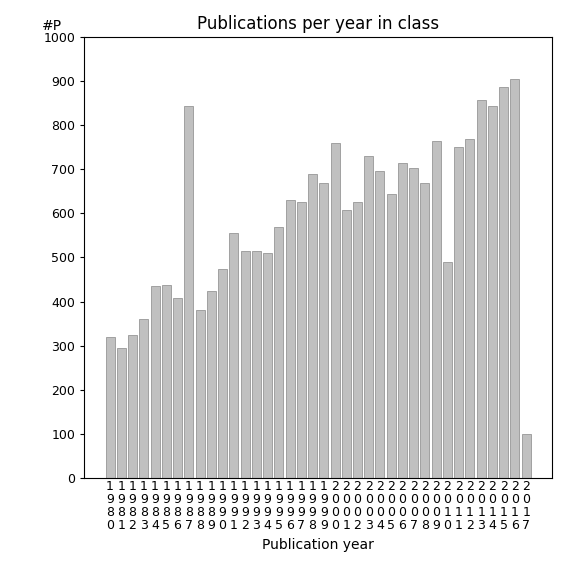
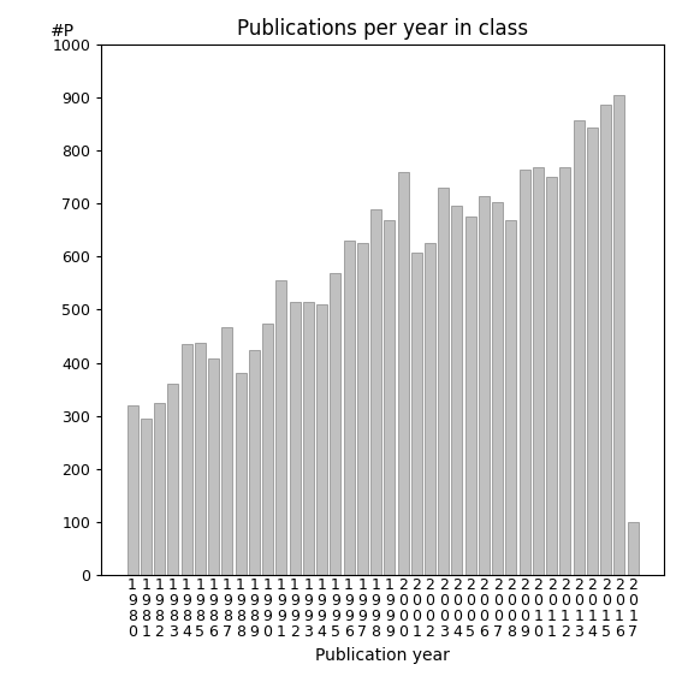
1 9 8 7: 845 -> 467
2 0 0 5: 645 -> 675
2 0 1 0: 490 -> 770
